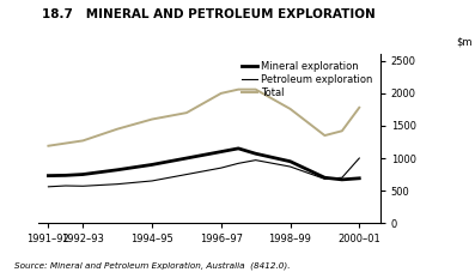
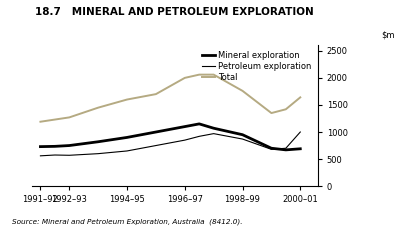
Total/2000–01: 1780 -> 1640
